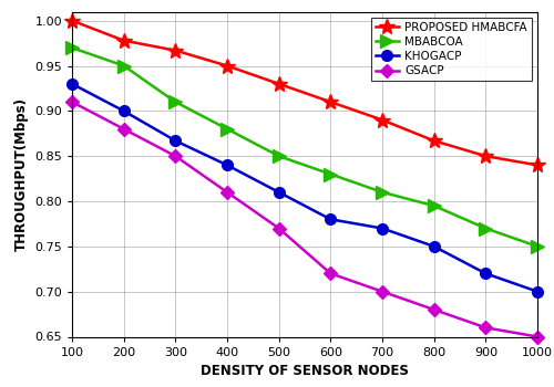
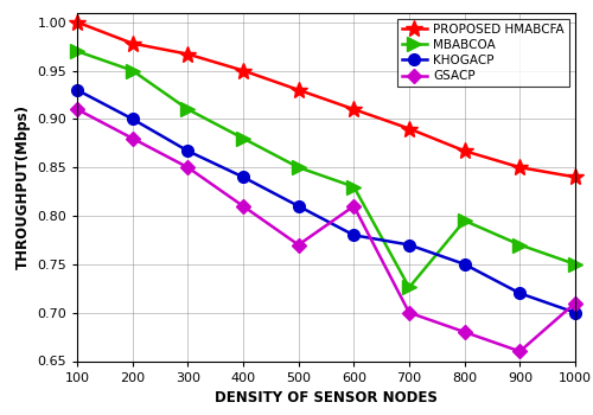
GSACP/600: 0.72 -> 0.81
MBABCOA/700: 0.810 -> 0.726
GSACP/1000: 0.65 -> 0.71
